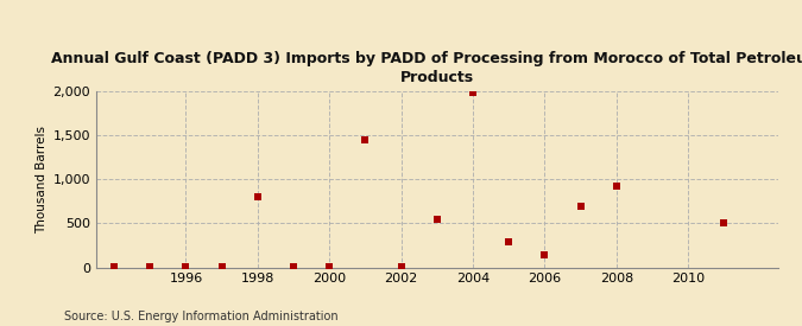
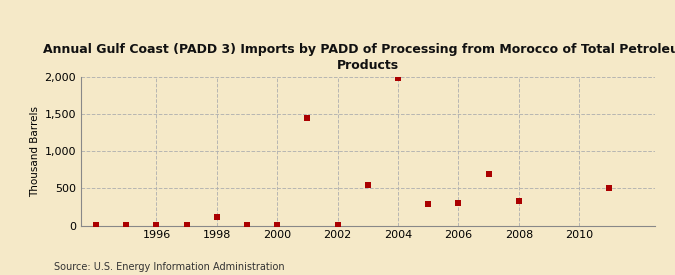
1998: 800 -> 110
2006: 140 -> 300
2008: 920 -> 330
